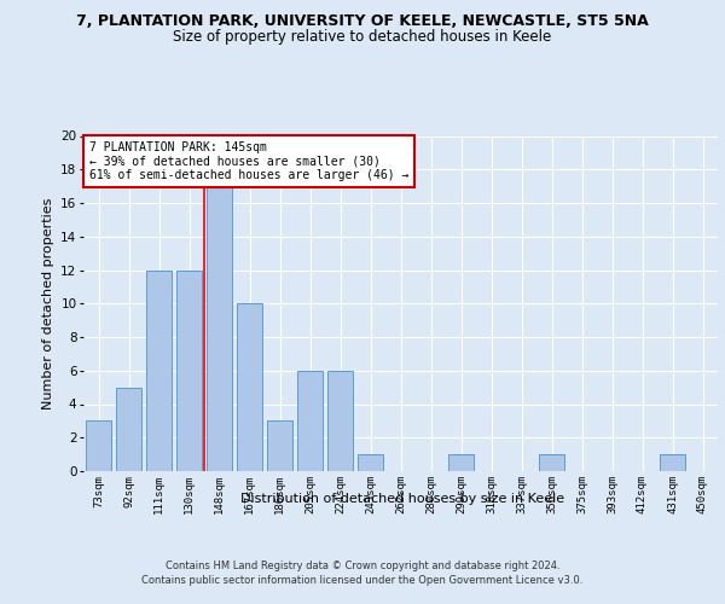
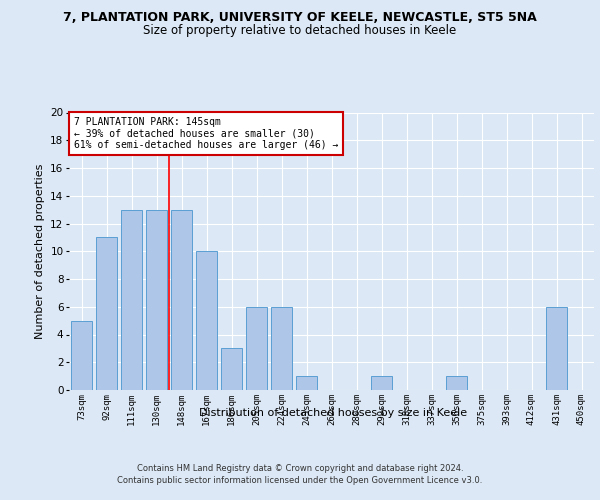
73sqm: 3 -> 5
92sqm: 5 -> 11
111sqm: 12 -> 13
130sqm: 12 -> 13
148sqm: 17 -> 13
431sqm: 1 -> 6
